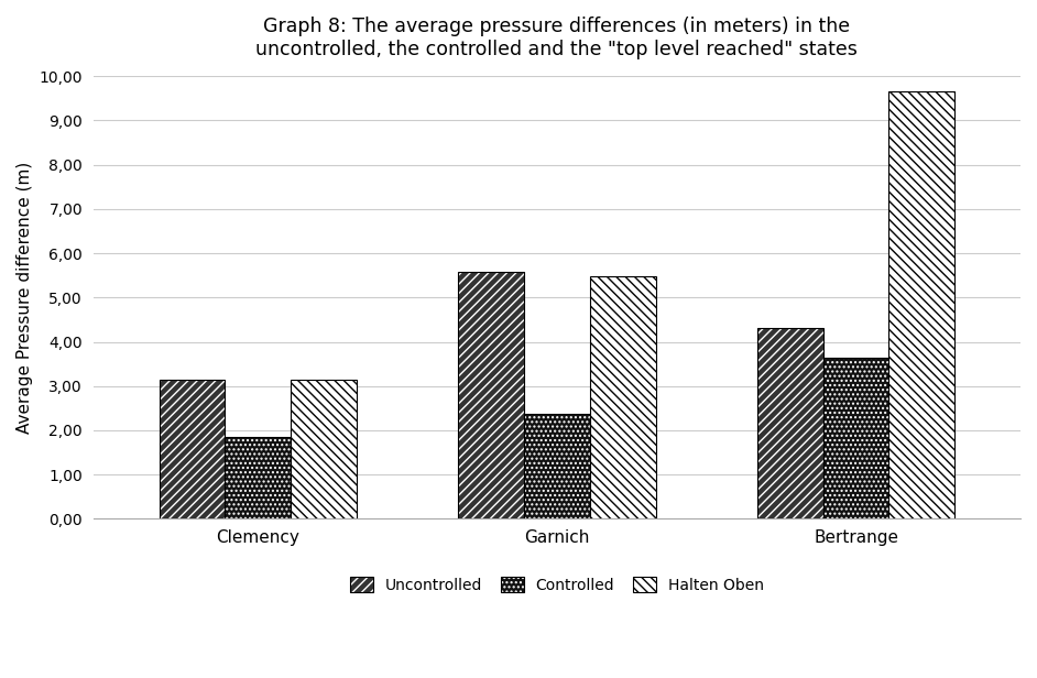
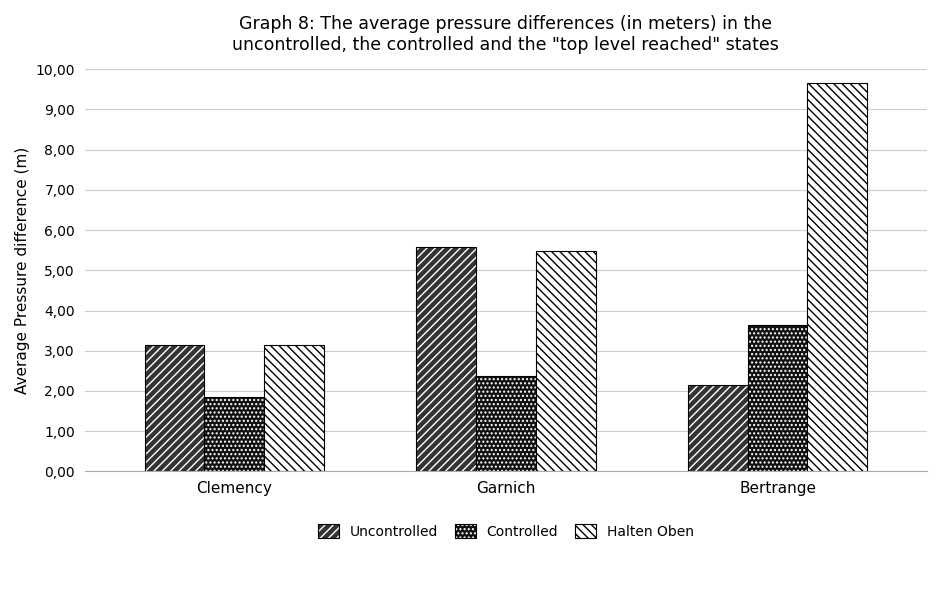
Uncontrolled/Bertrange: 4,30 -> 2,15
